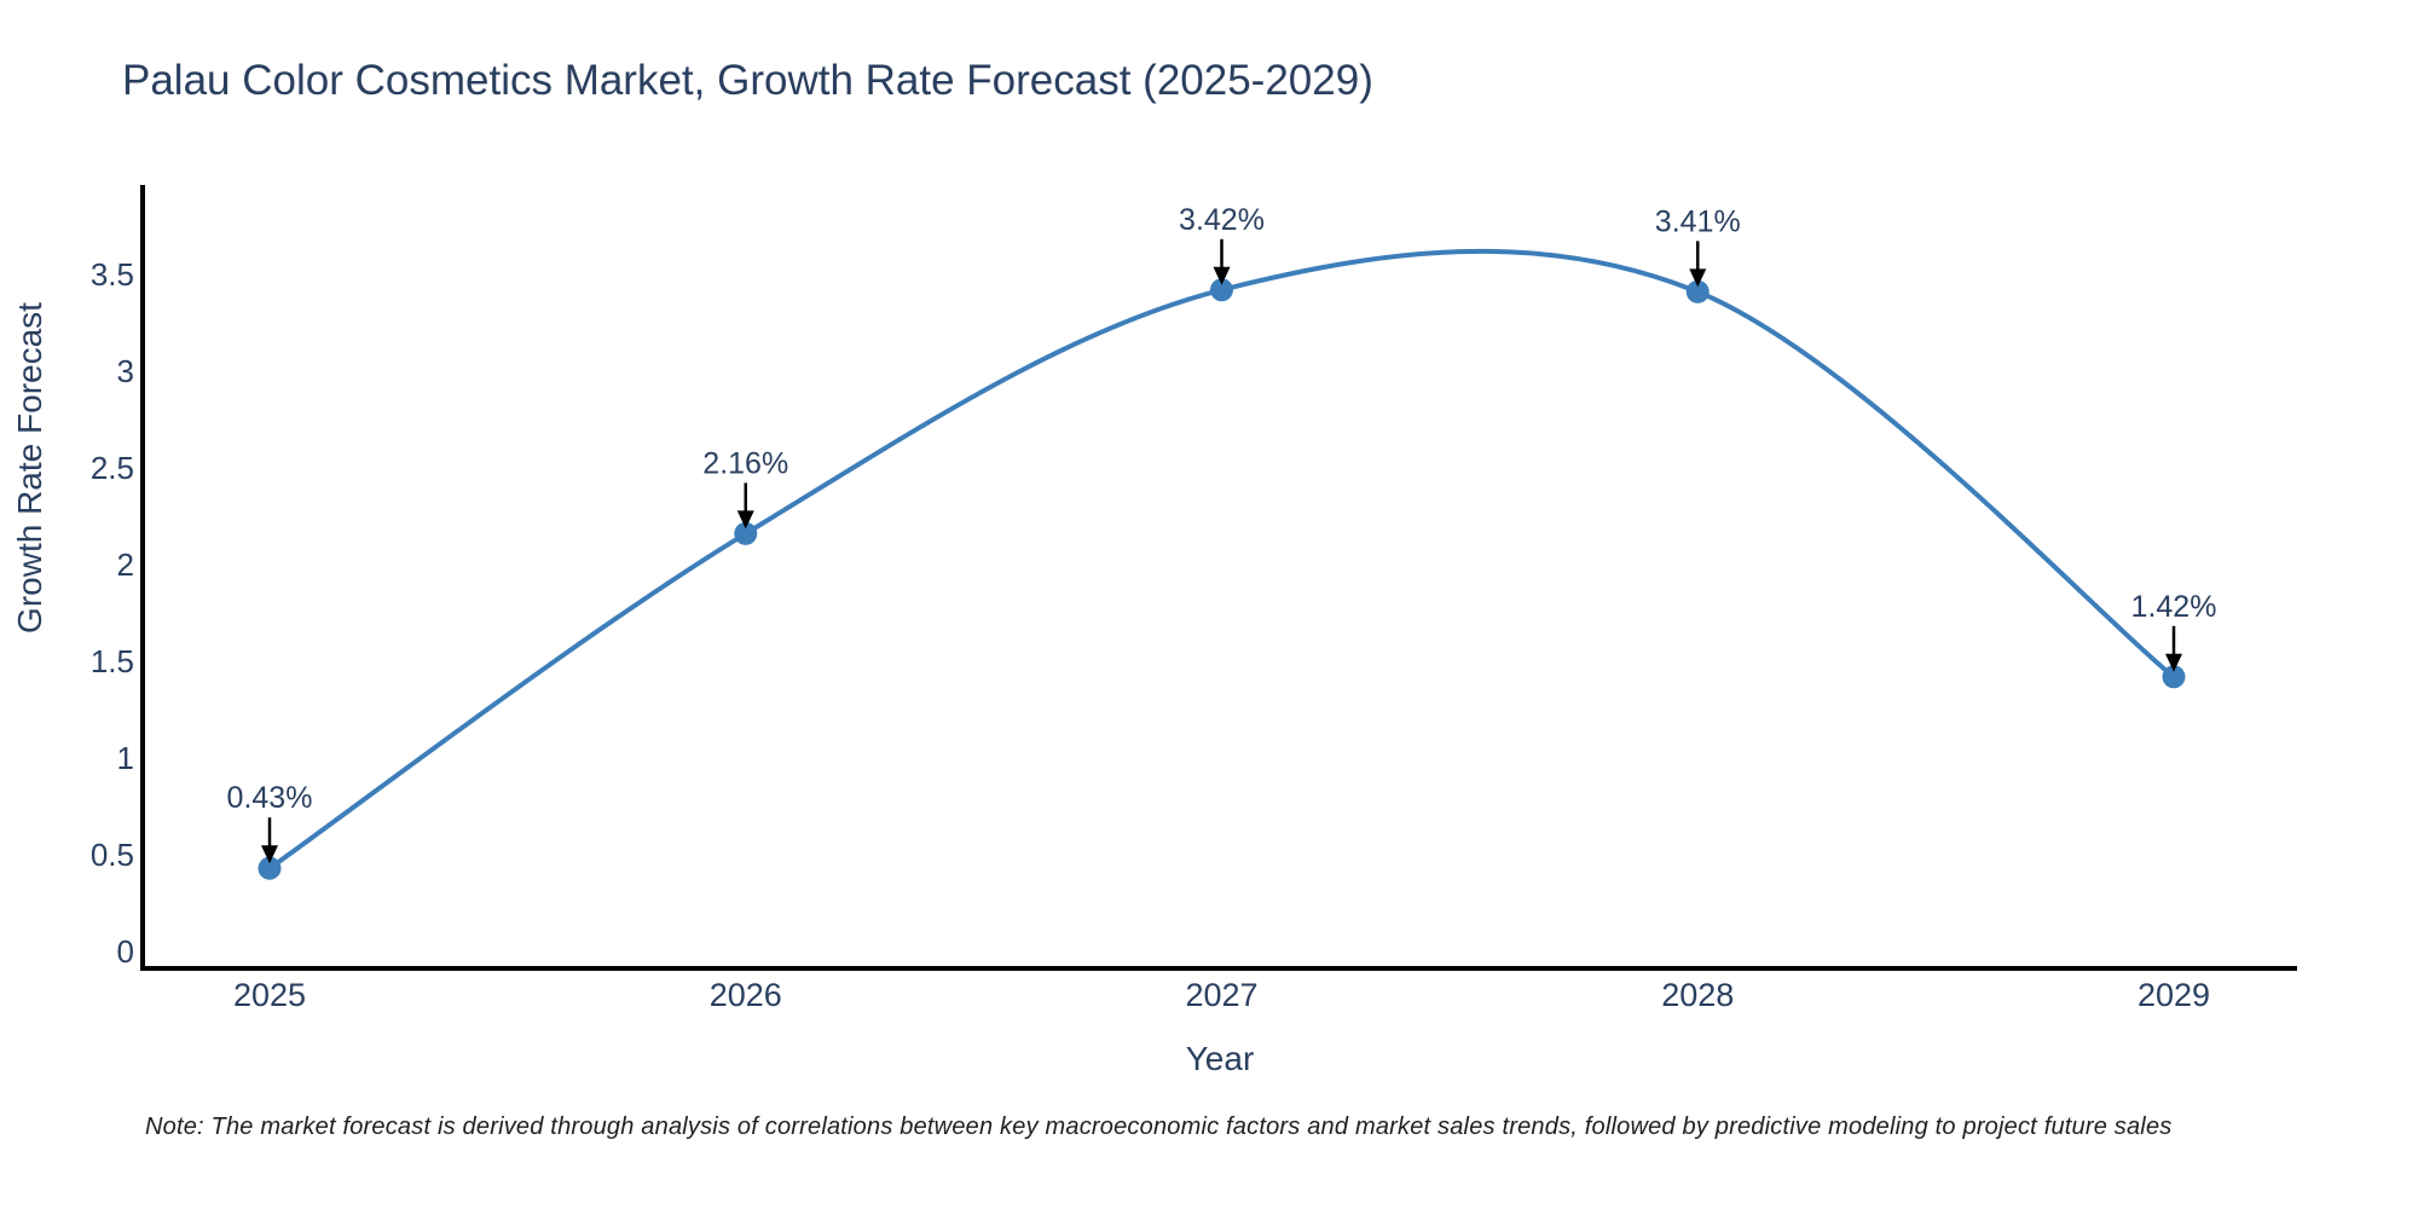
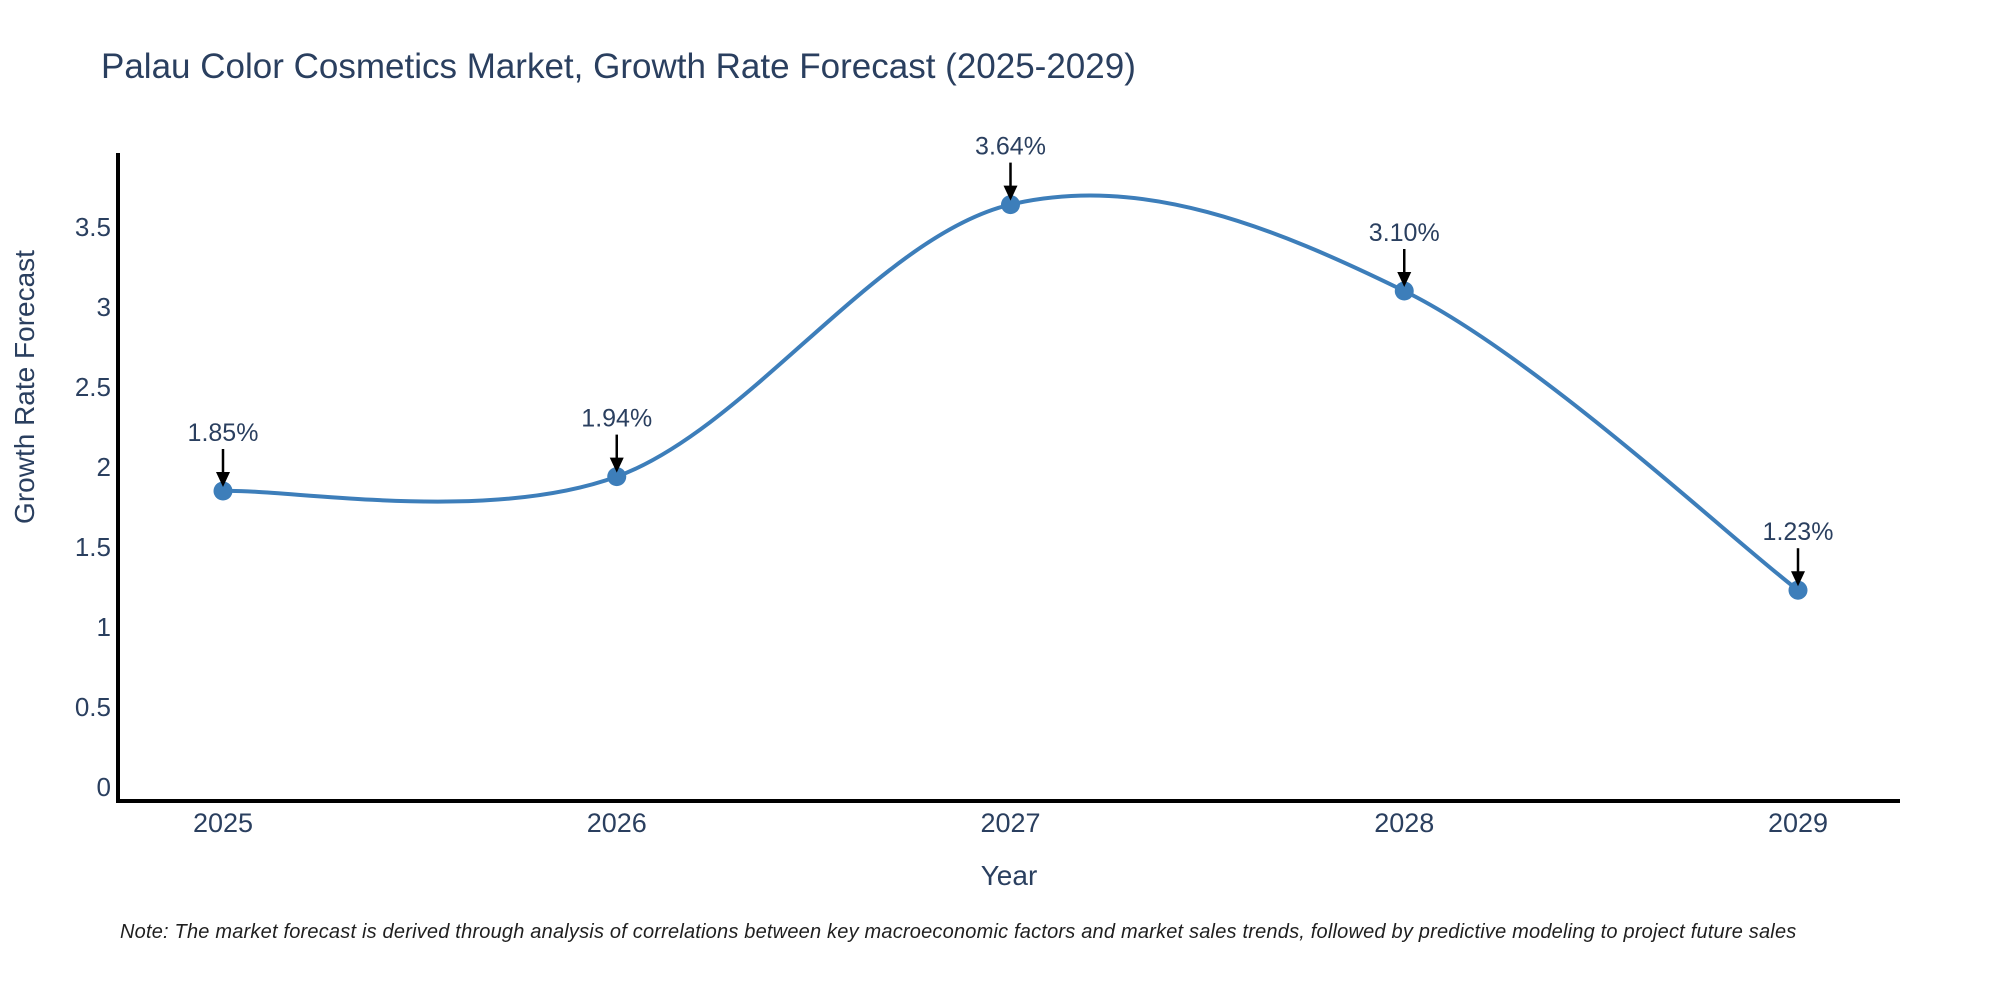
2025: 0.43% -> 1.85%
2026: 2.16% -> 1.94%
2027: 3.42% -> 3.64%
2028: 3.41% -> 3.10%
2029: 1.42% -> 1.23%
